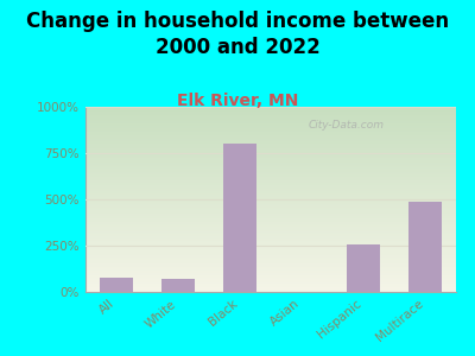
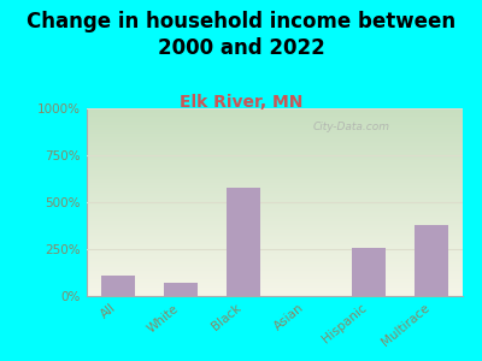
All: 80% -> 110%
Black: 800% -> 580%
Multirace: 490% -> 380%
